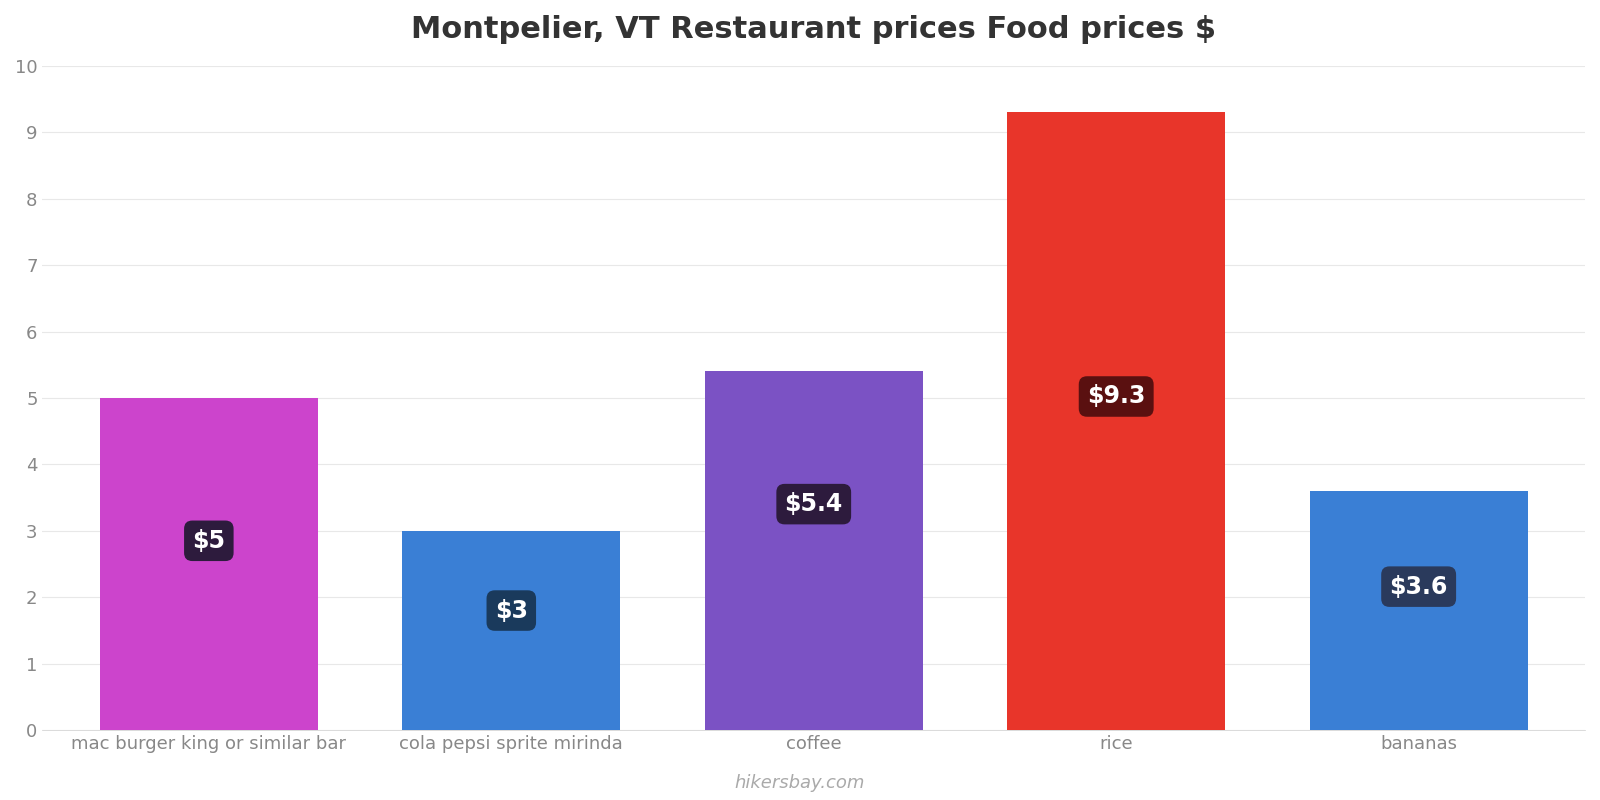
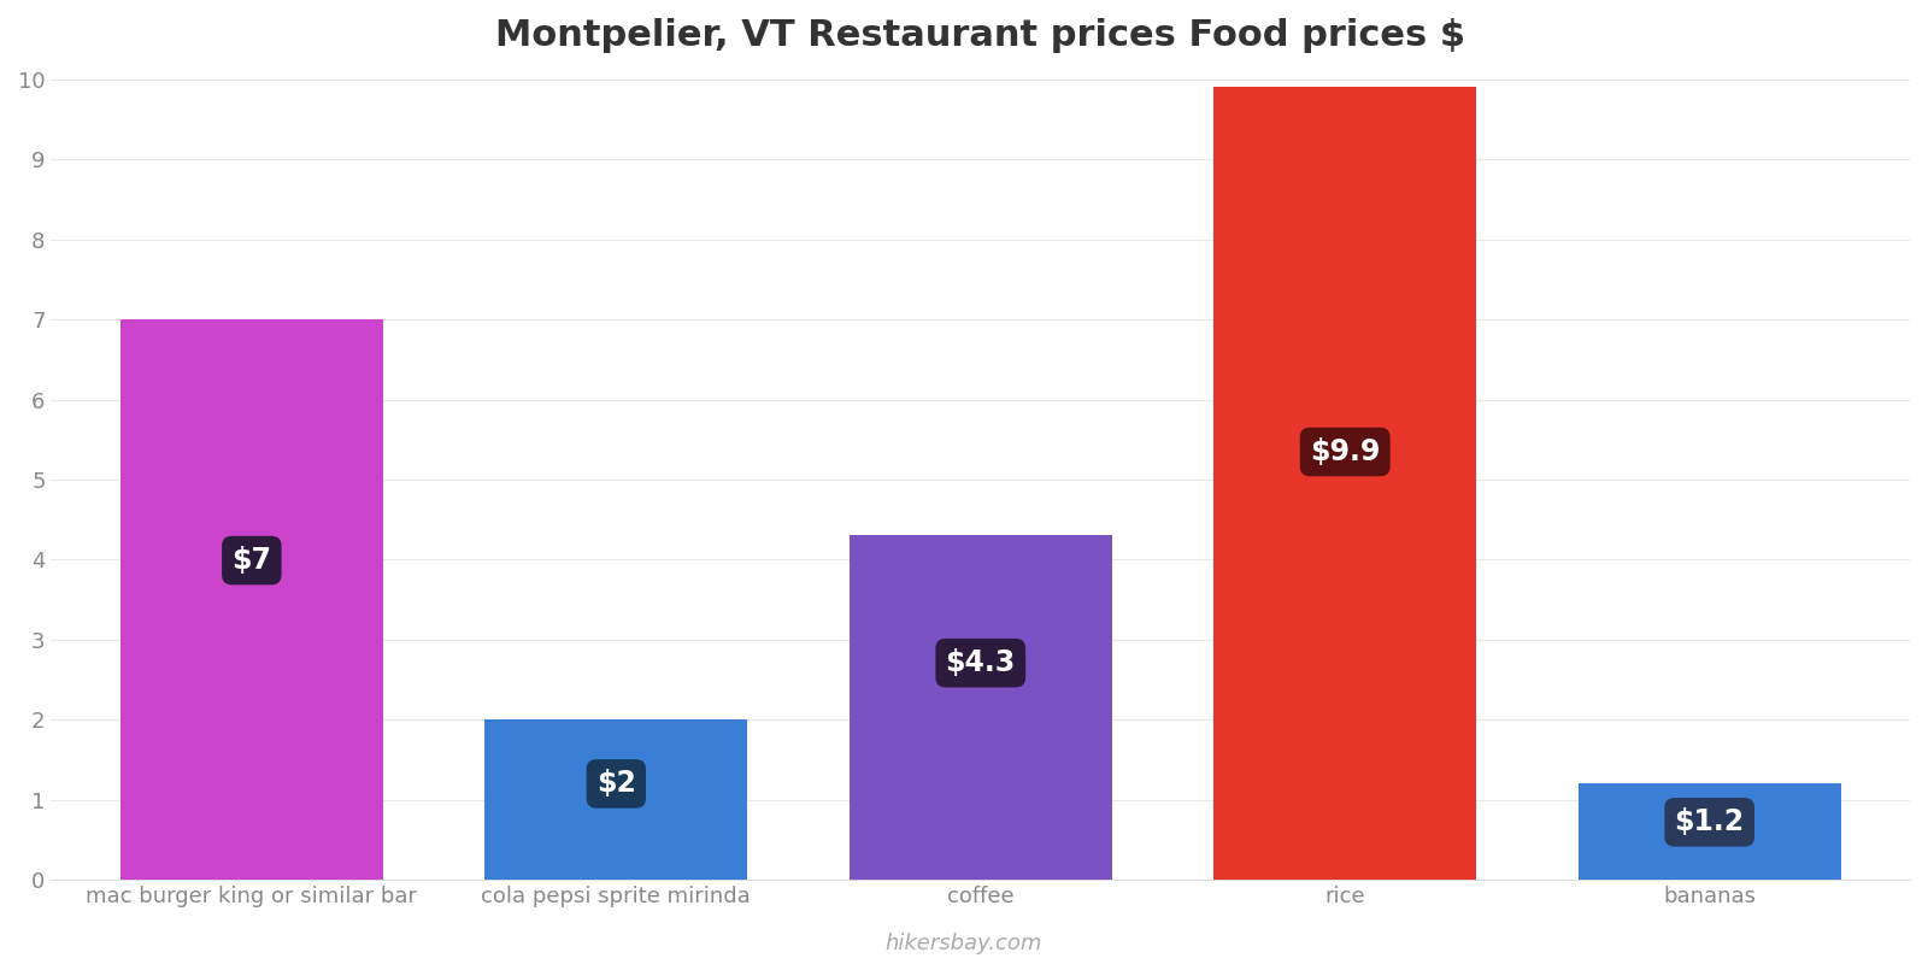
mac burger king or similar bar: $5 -> $7
cola pepsi sprite mirinda: $3 -> $2
coffee: $5.4 -> $4.3
rice: $9.3 -> $9.9
bananas: $3.6 -> $1.2
